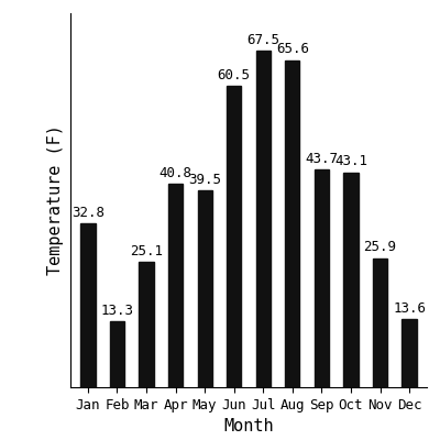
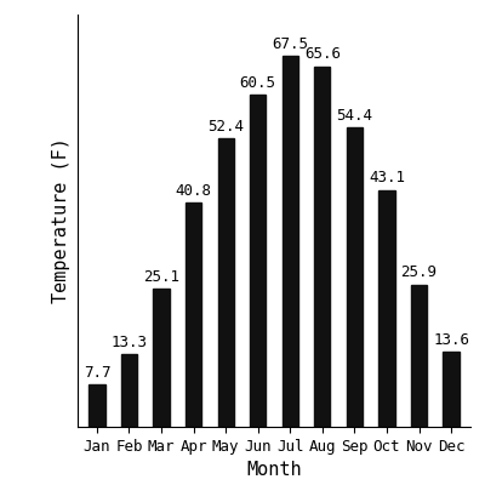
Jan: 32.8 -> 7.7
May: 39.5 -> 52.4
Sep: 43.7 -> 54.4
